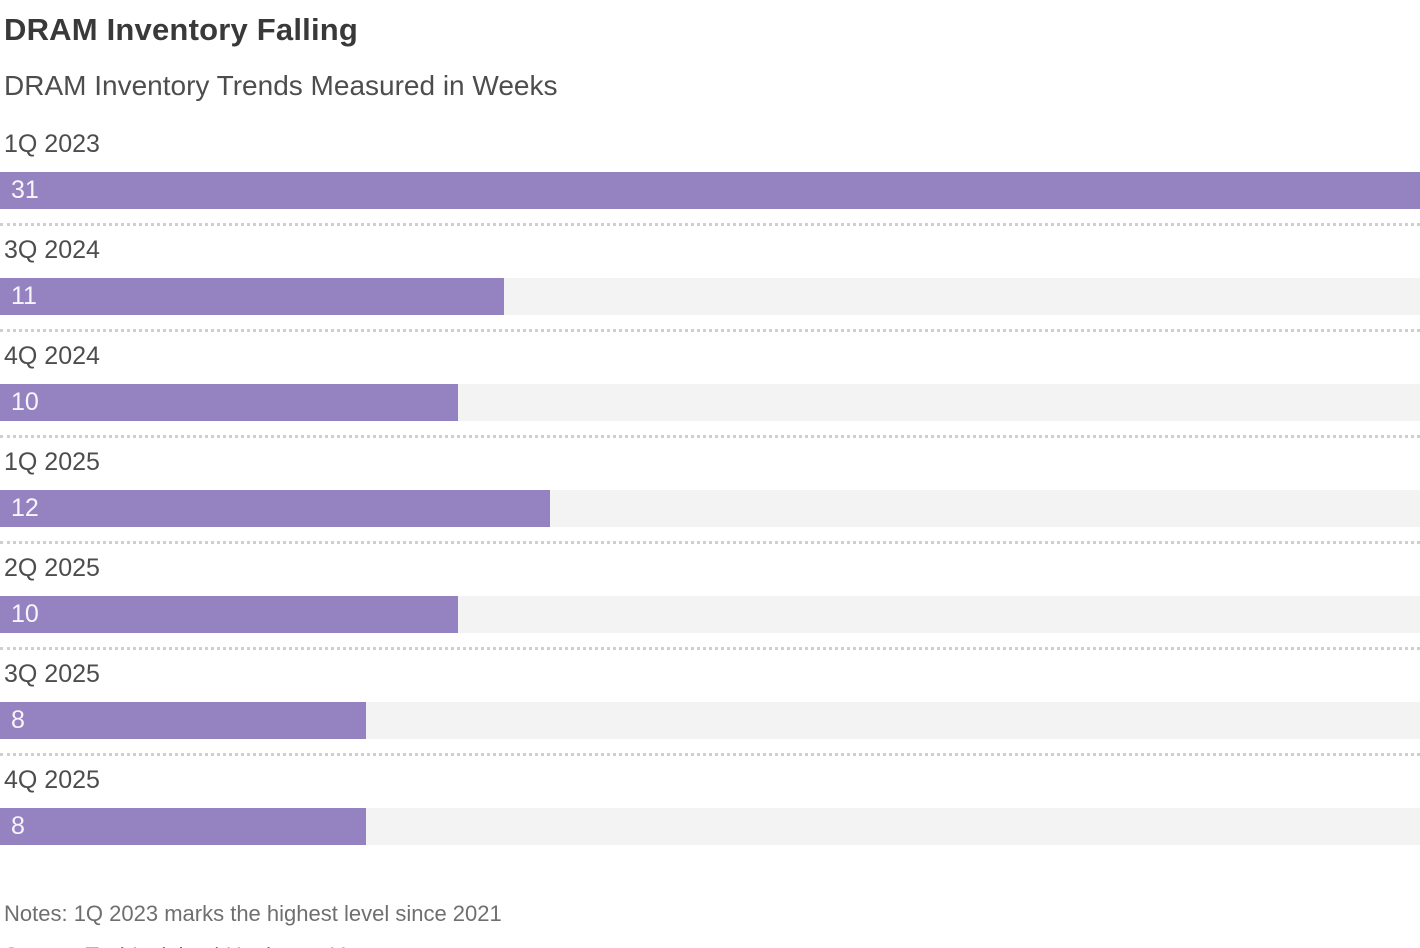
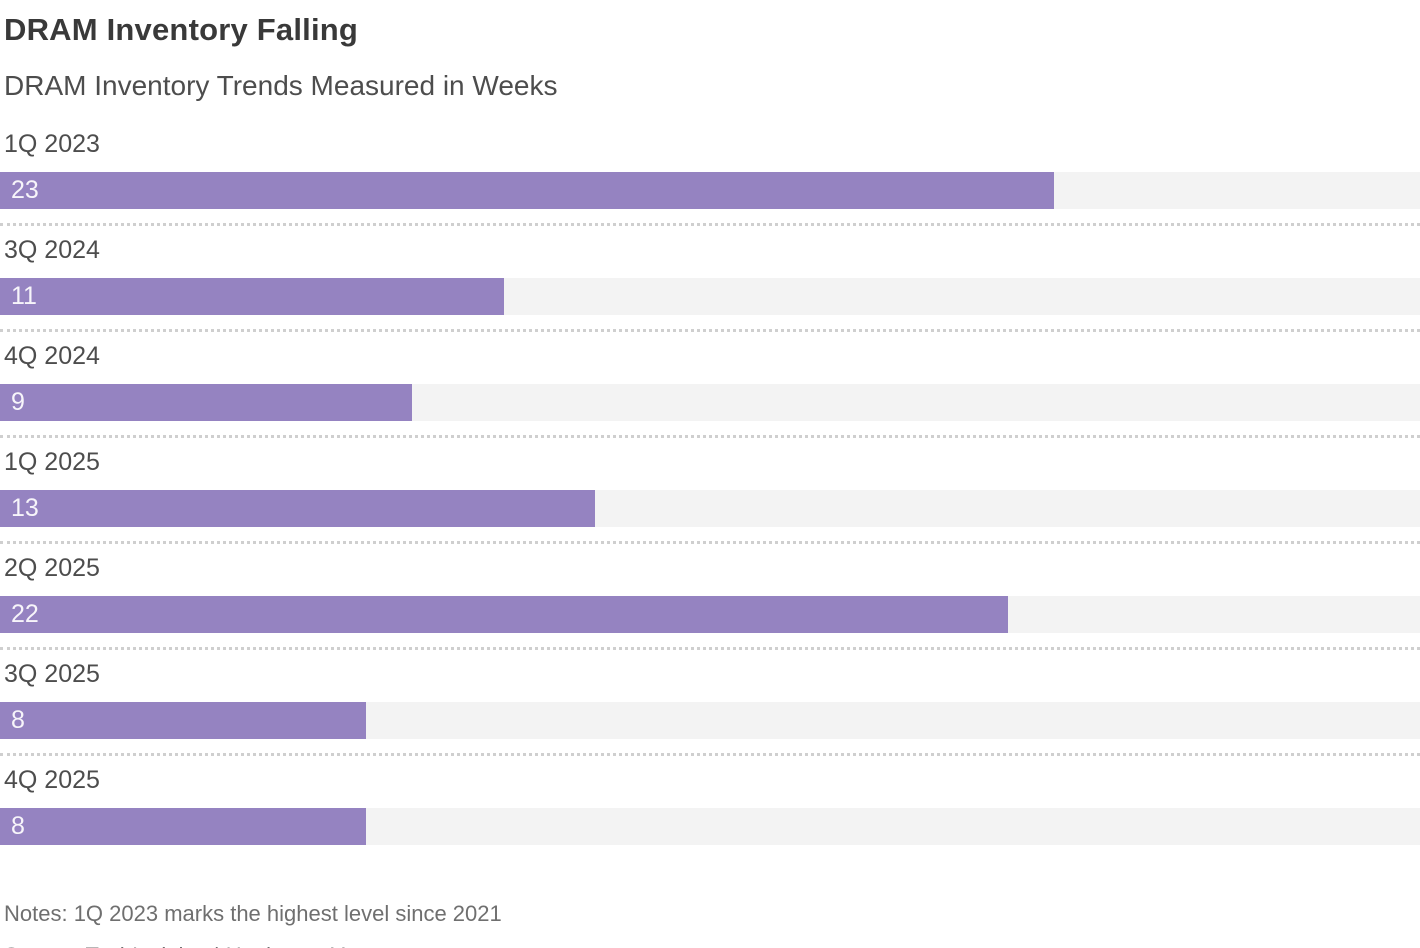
1Q 2023: 31 -> 23
4Q 2024: 10 -> 9
1Q 2025: 12 -> 13
2Q 2025: 10 -> 22
